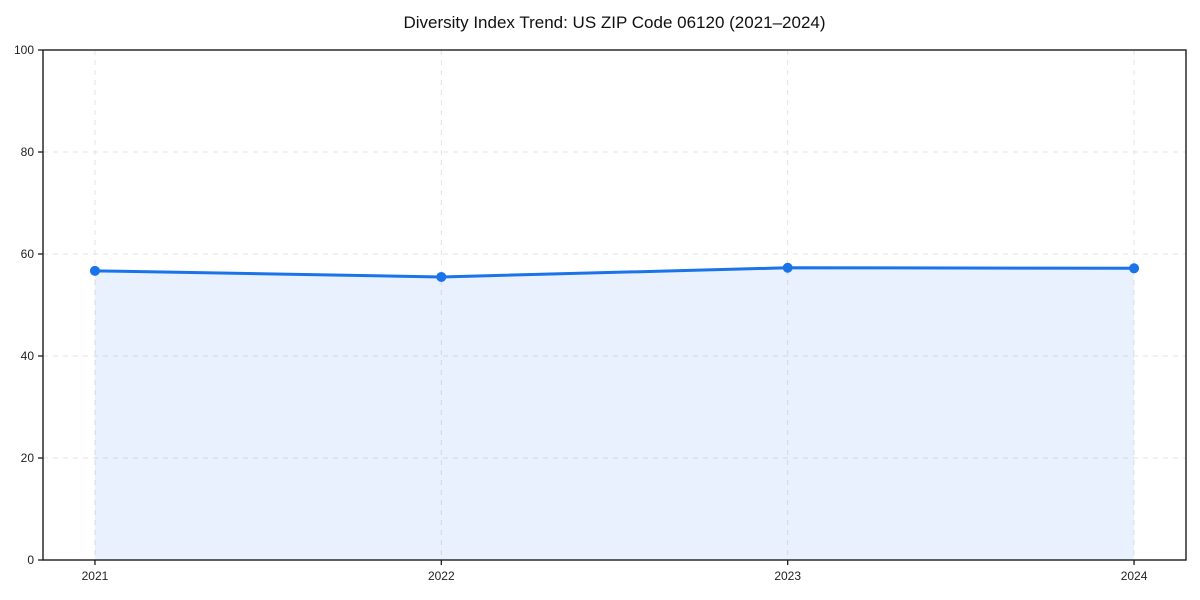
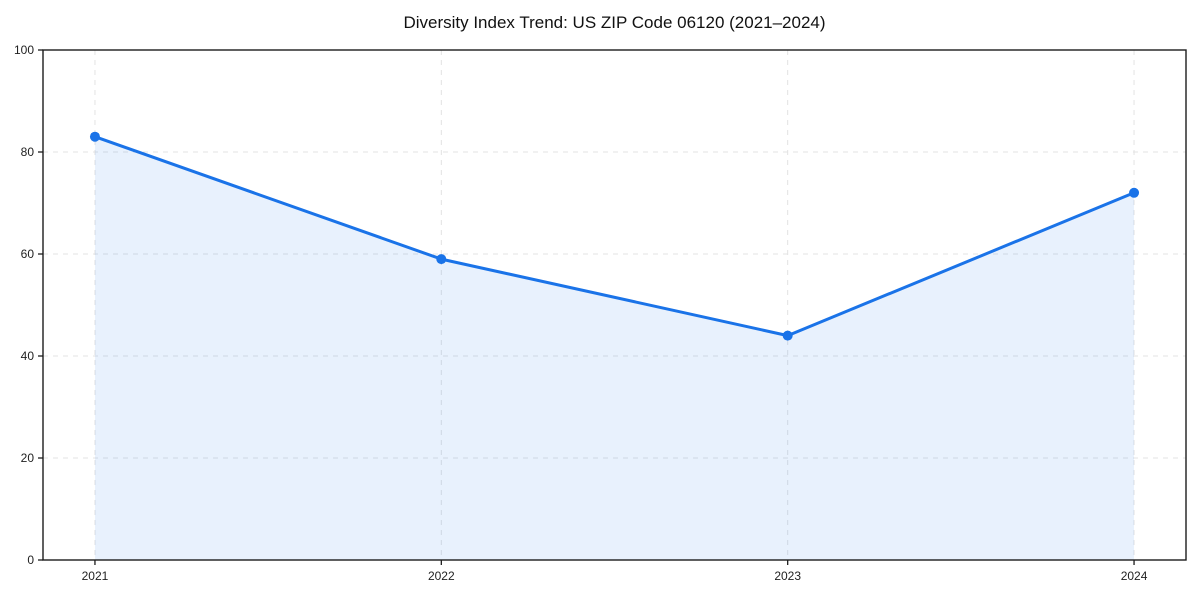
2021: 57 -> 83
2022: 56 -> 59
2023: 57 -> 44
2024: 57 -> 72
